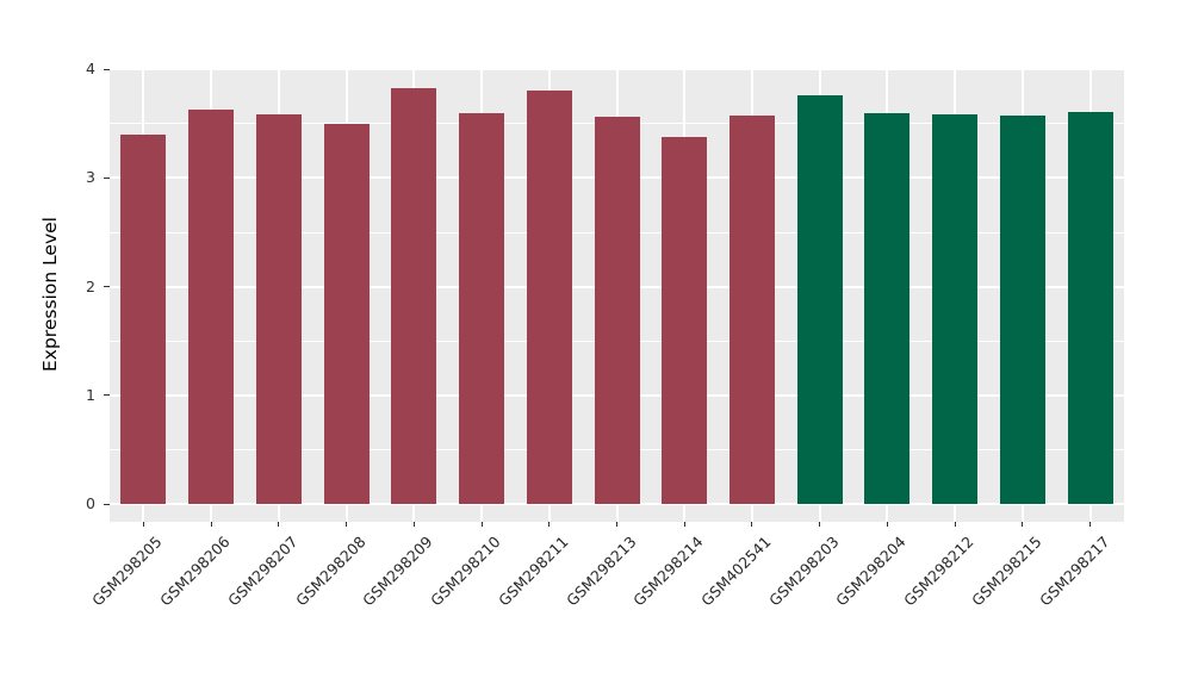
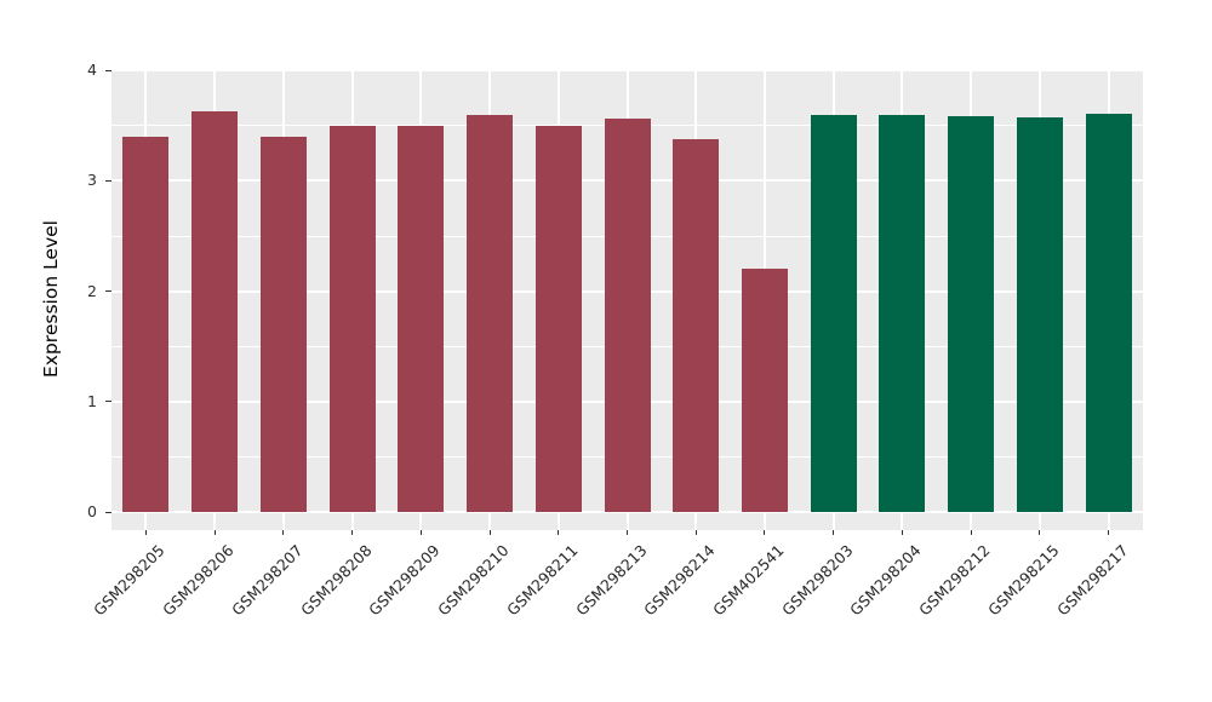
GSM298207: 3.6 -> 3.4
GSM298209: 3.8 -> 3.5
GSM298211: 3.8 -> 3.5
GSM402541: 3.6 -> 2.2
GSM298203: 3.8 -> 3.6
